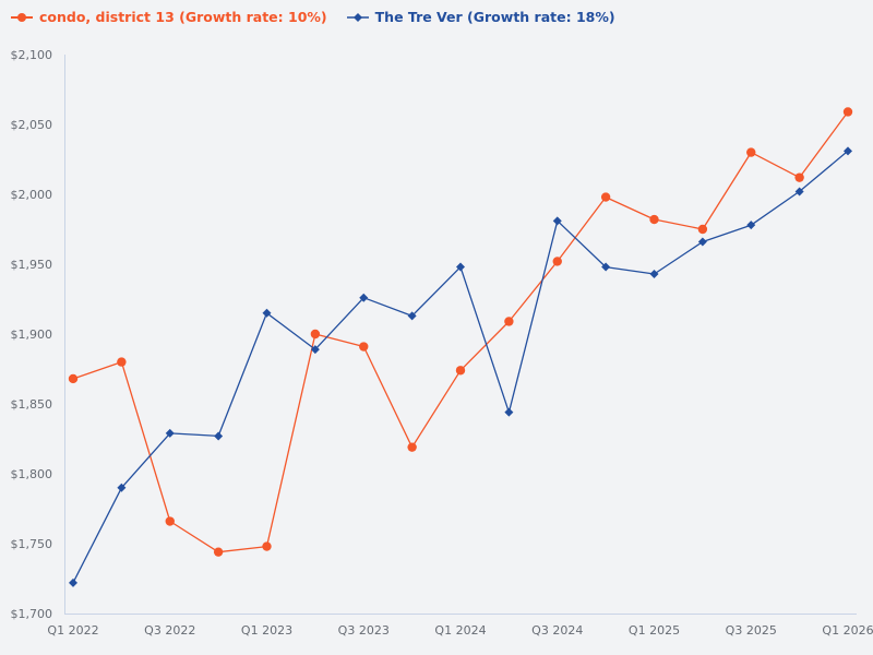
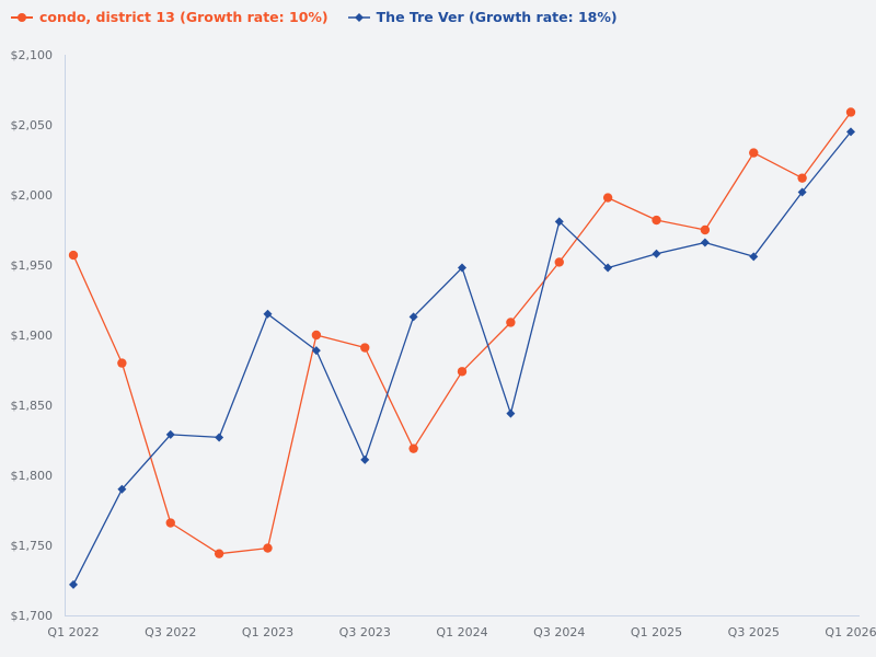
condo, district 13 (Growth rate: 10%)/Q1 2022: $1868 -> $1957
The Tre Ver (Growth rate: 18%)/Q3 2023: $1926 -> $1811
The Tre Ver (Growth rate: 18%)/Q1 2025: $1943 -> $1958
The Tre Ver (Growth rate: 18%)/Q3 2025: $1978 -> $1956
The Tre Ver (Growth rate: 18%)/Q1 2026: $2031 -> $2045
